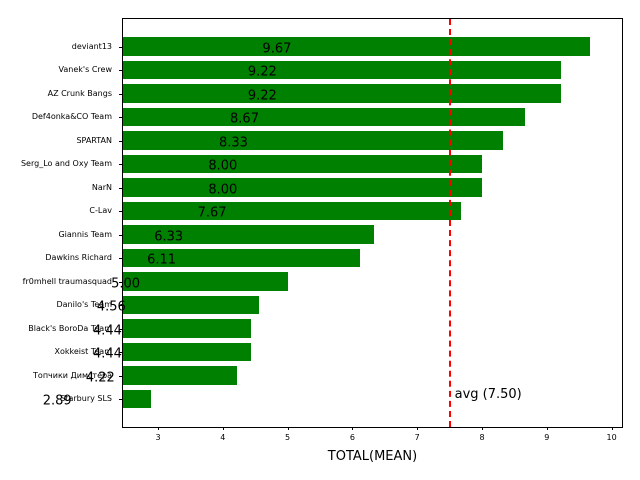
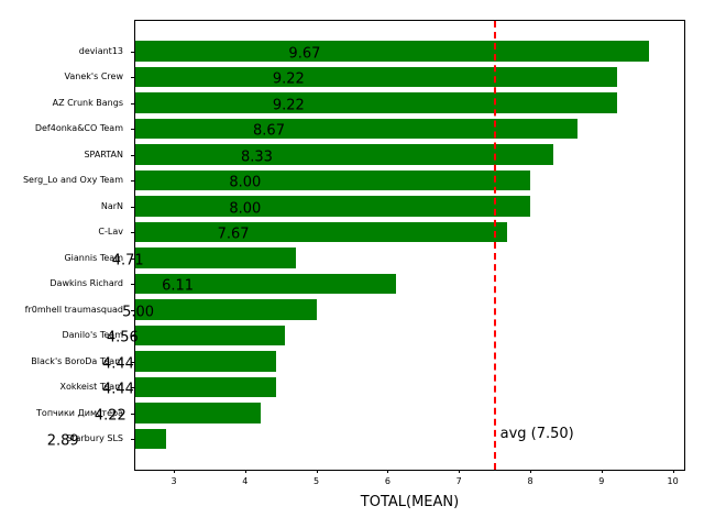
Giannis Team: 6.33 -> 4.71
